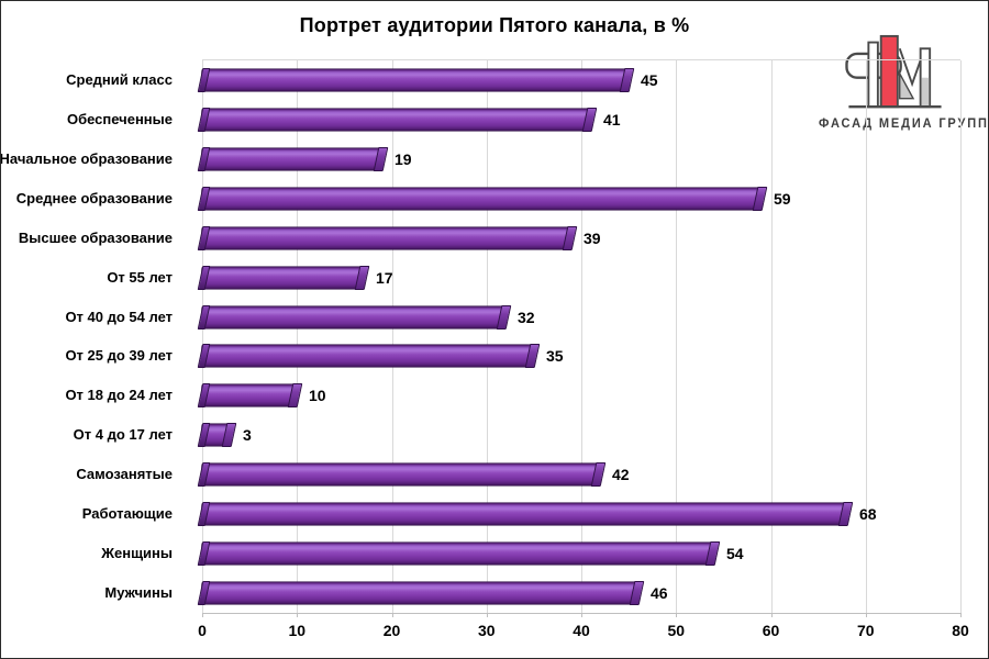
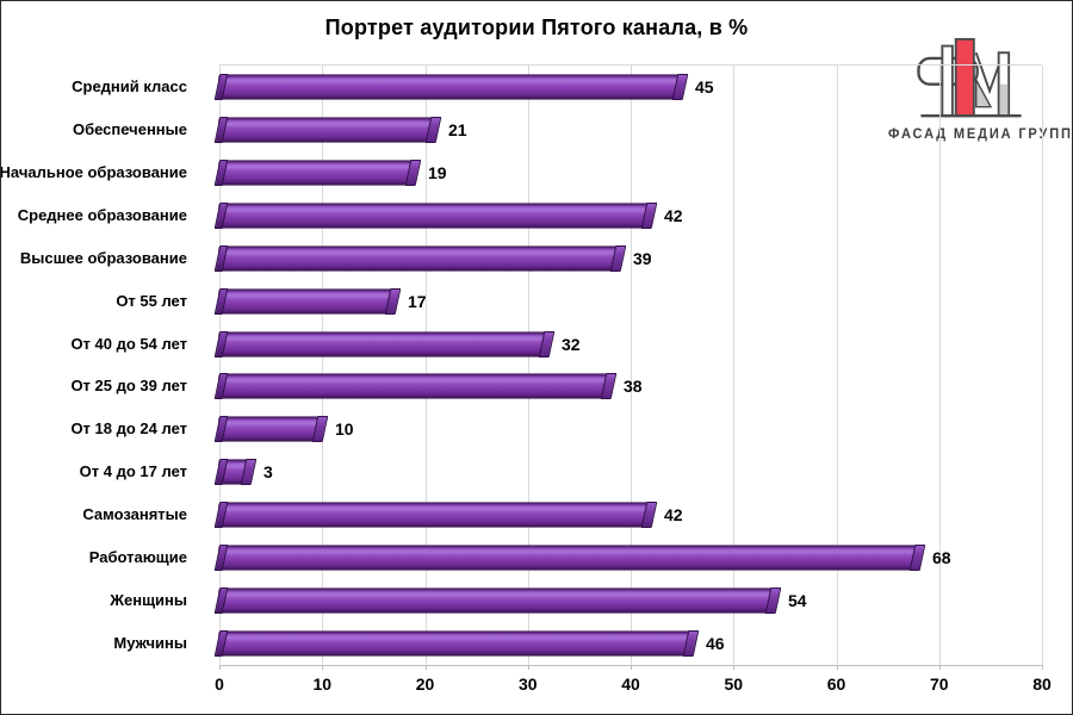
Обеспеченные: 41 -> 21
Среднее образование: 59 -> 42
От 25 до 39 лет: 35 -> 38
